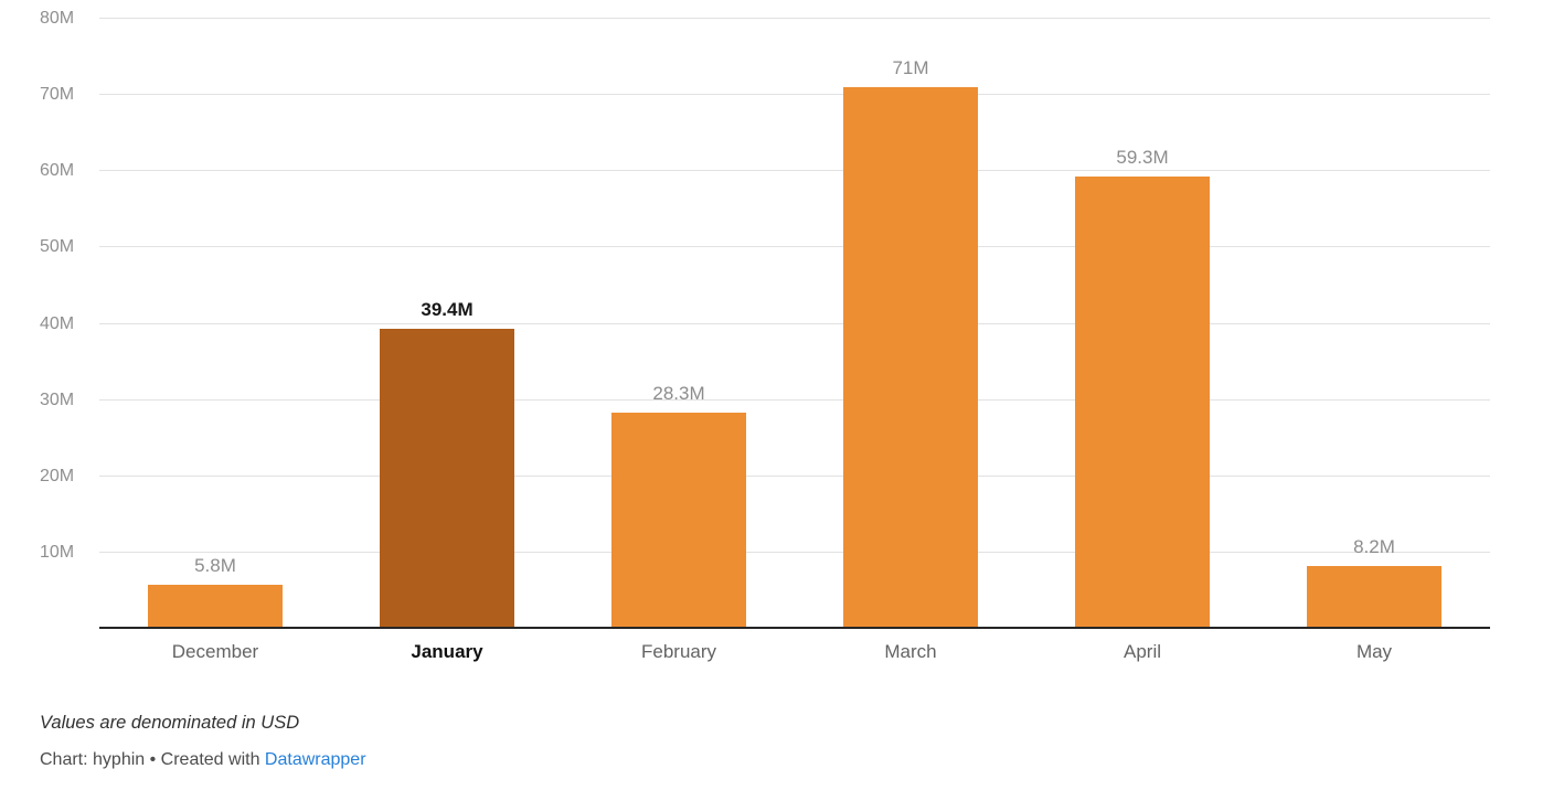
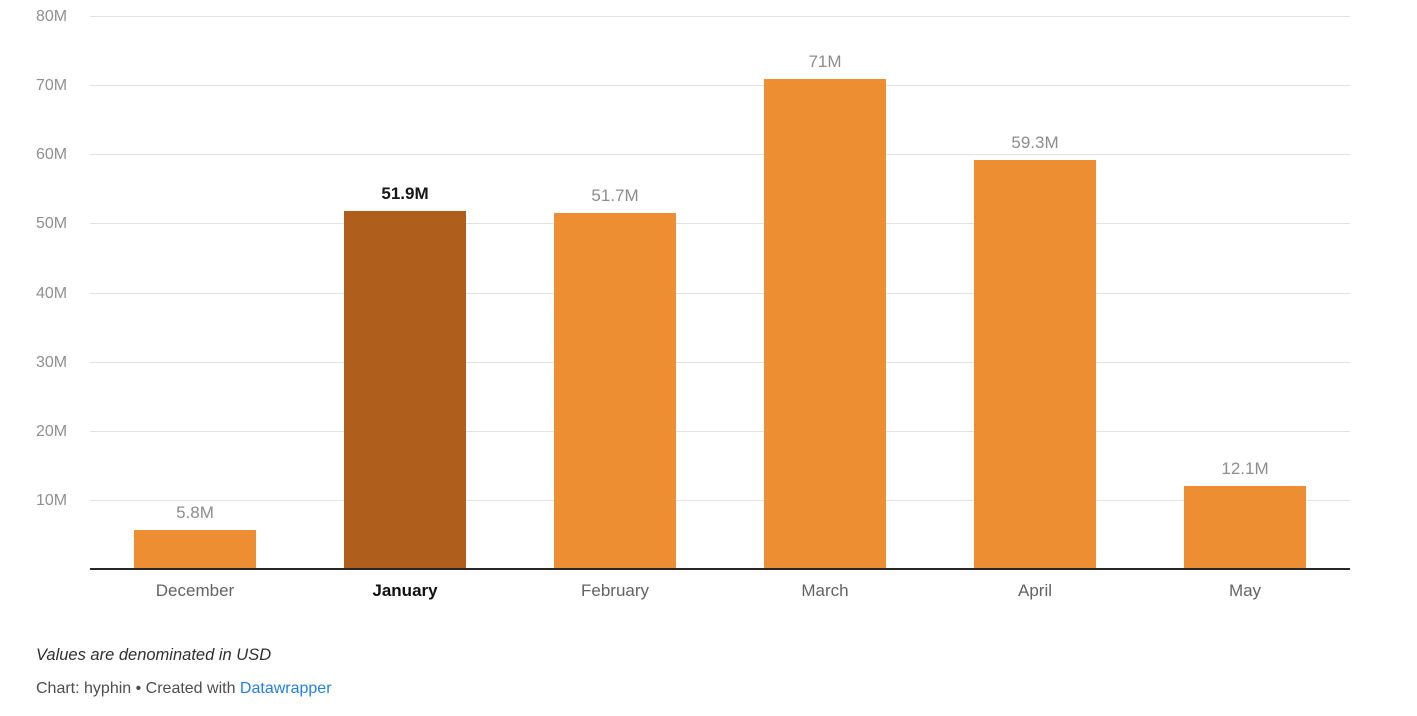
January: 39.4M -> 51.9M
February: 28.3M -> 51.7M
May: 8.2M -> 12.1M
